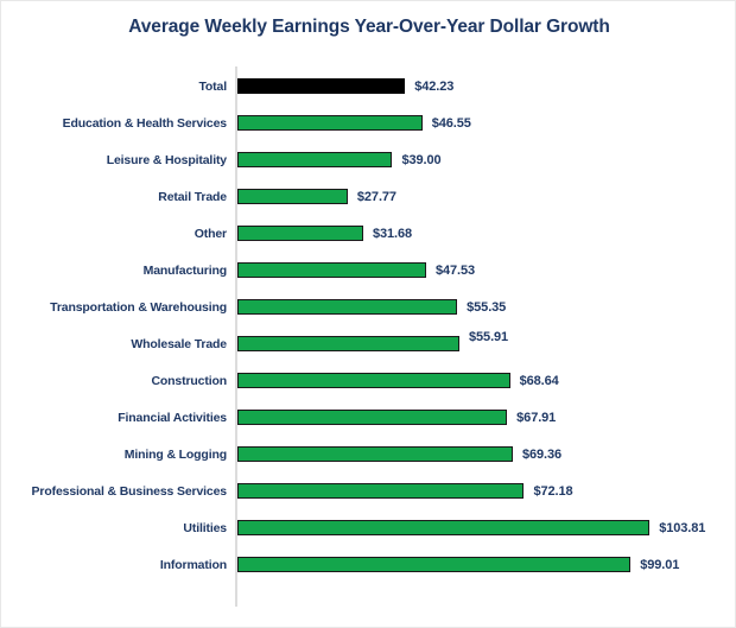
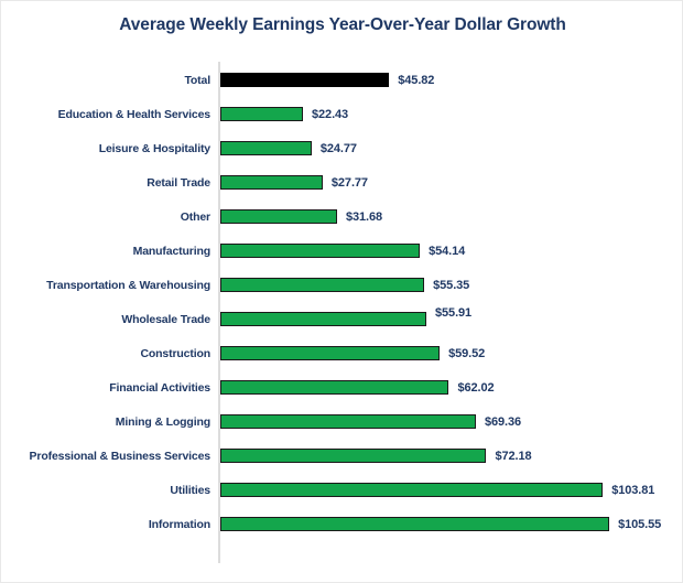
Total: $42.23 -> $45.82
Education & Health Services: $46.55 -> $22.43
Leisure & Hospitality: $39.00 -> $24.77
Manufacturing: $47.53 -> $54.14
Construction: $68.64 -> $59.52
Financial Activities: $67.91 -> $62.02
Information: $99.01 -> $105.55
